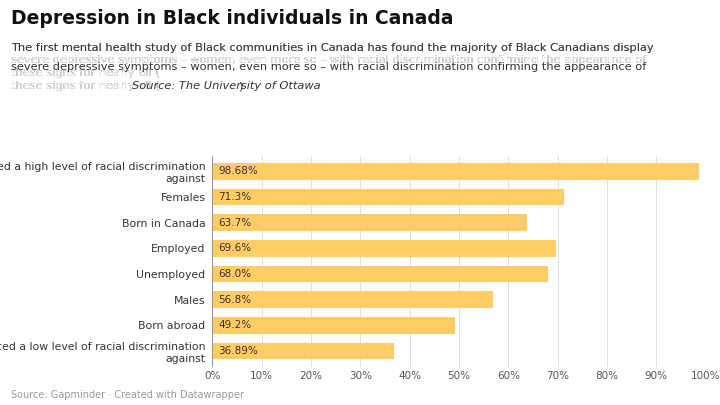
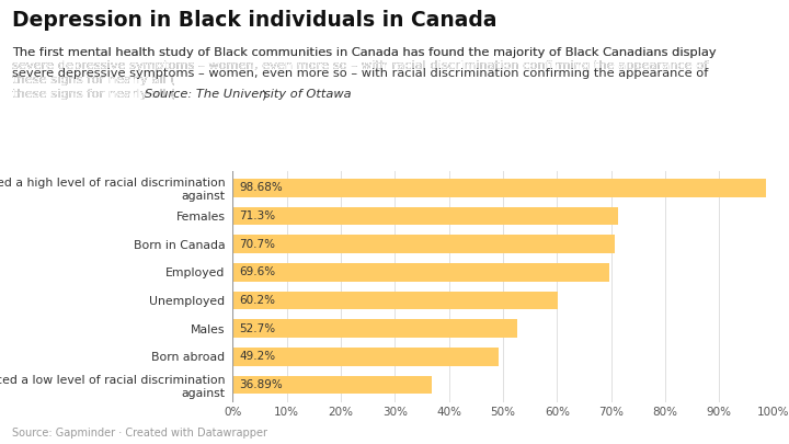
Born in Canada: 63.7% -> 70.7%
Unemployed: 68.0% -> 60.2%
Males: 56.8% -> 52.7%
